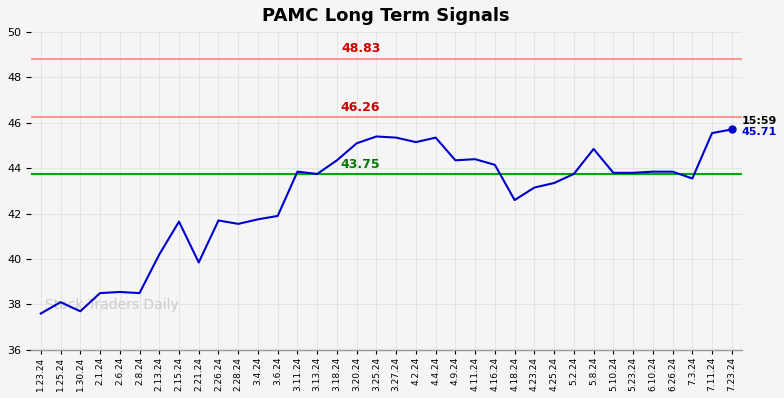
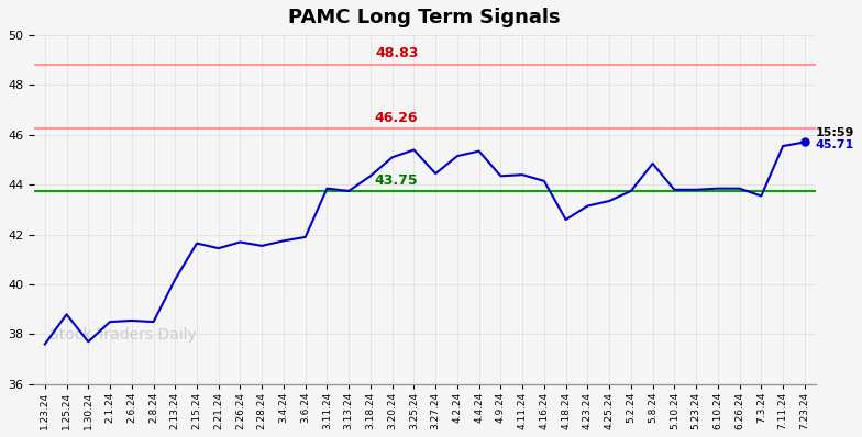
1.25.24: 38.10 -> 38.80
2.21.24: 39.85 -> 41.45
3.27.24: 45.35 -> 44.45
